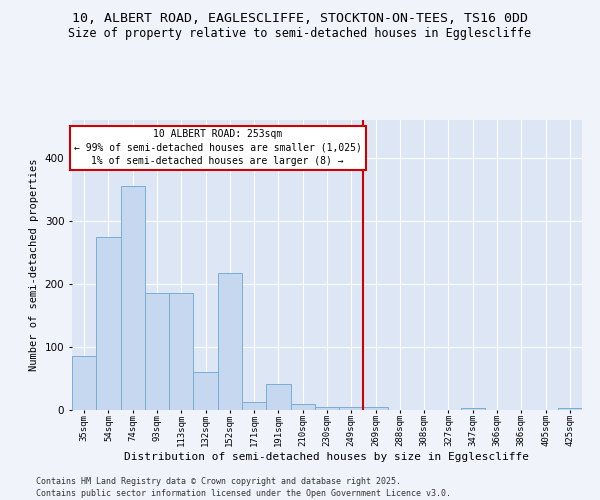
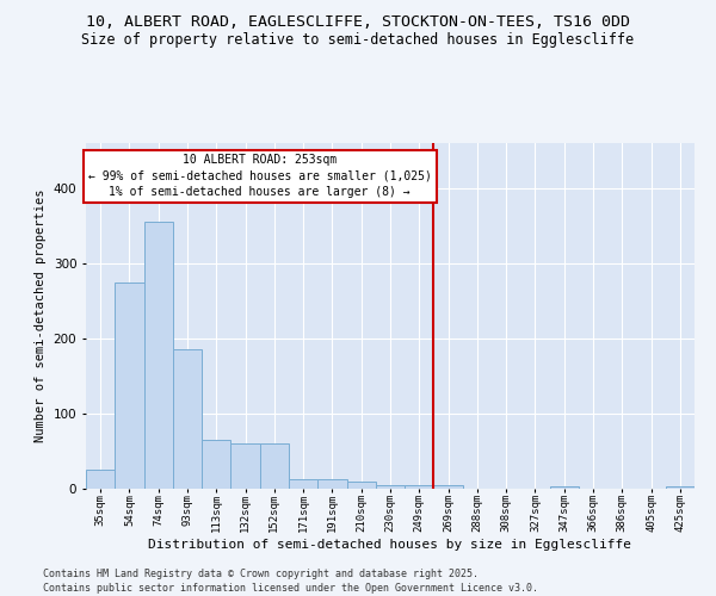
35sqm: 86 -> 25
113sqm: 186 -> 65
152sqm: 218 -> 60
191sqm: 42 -> 13
